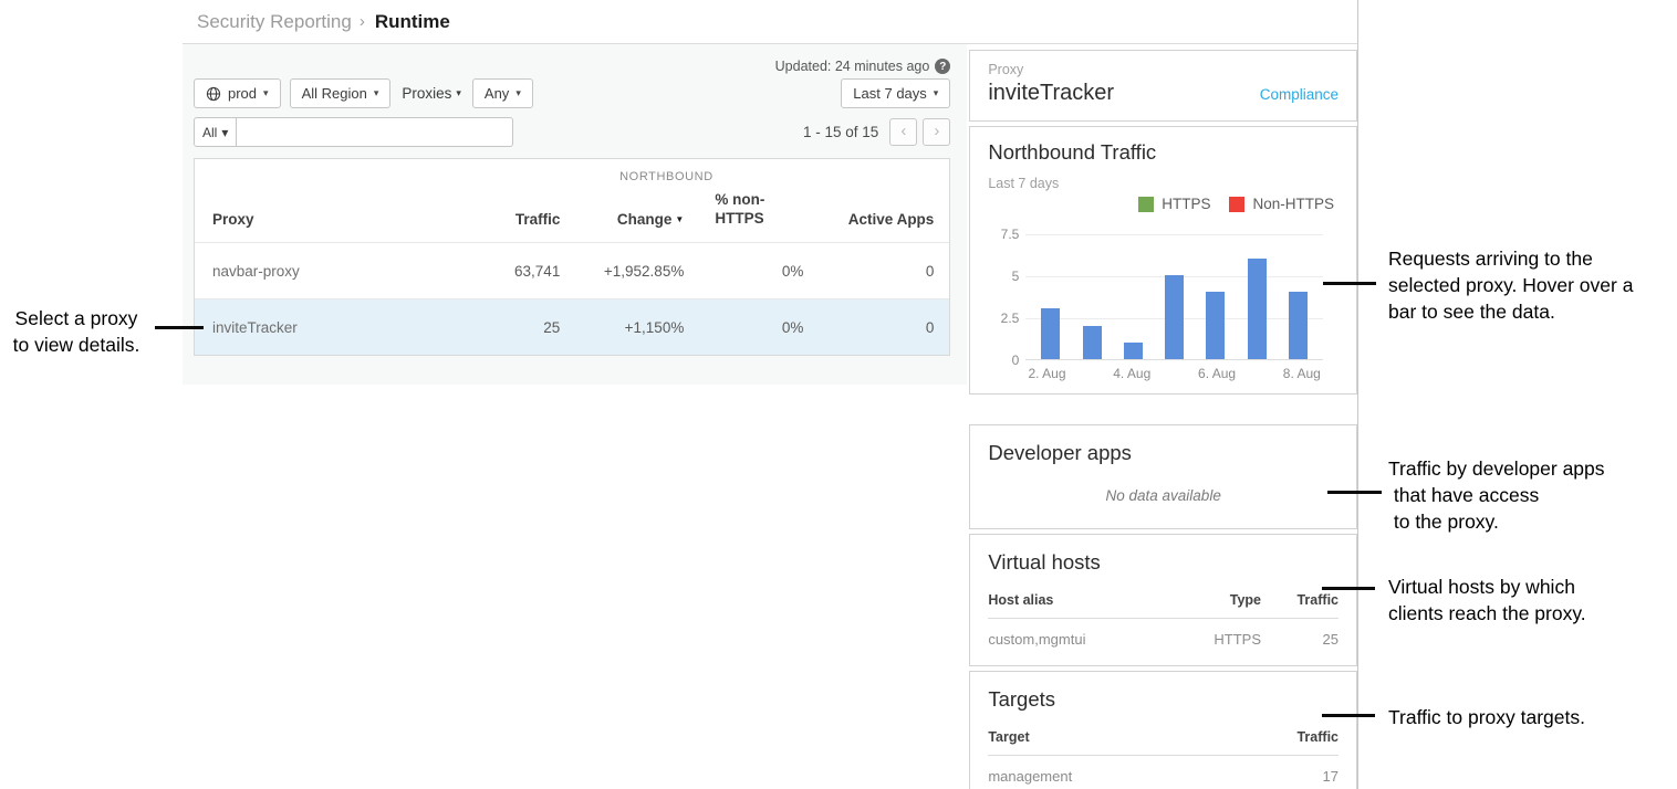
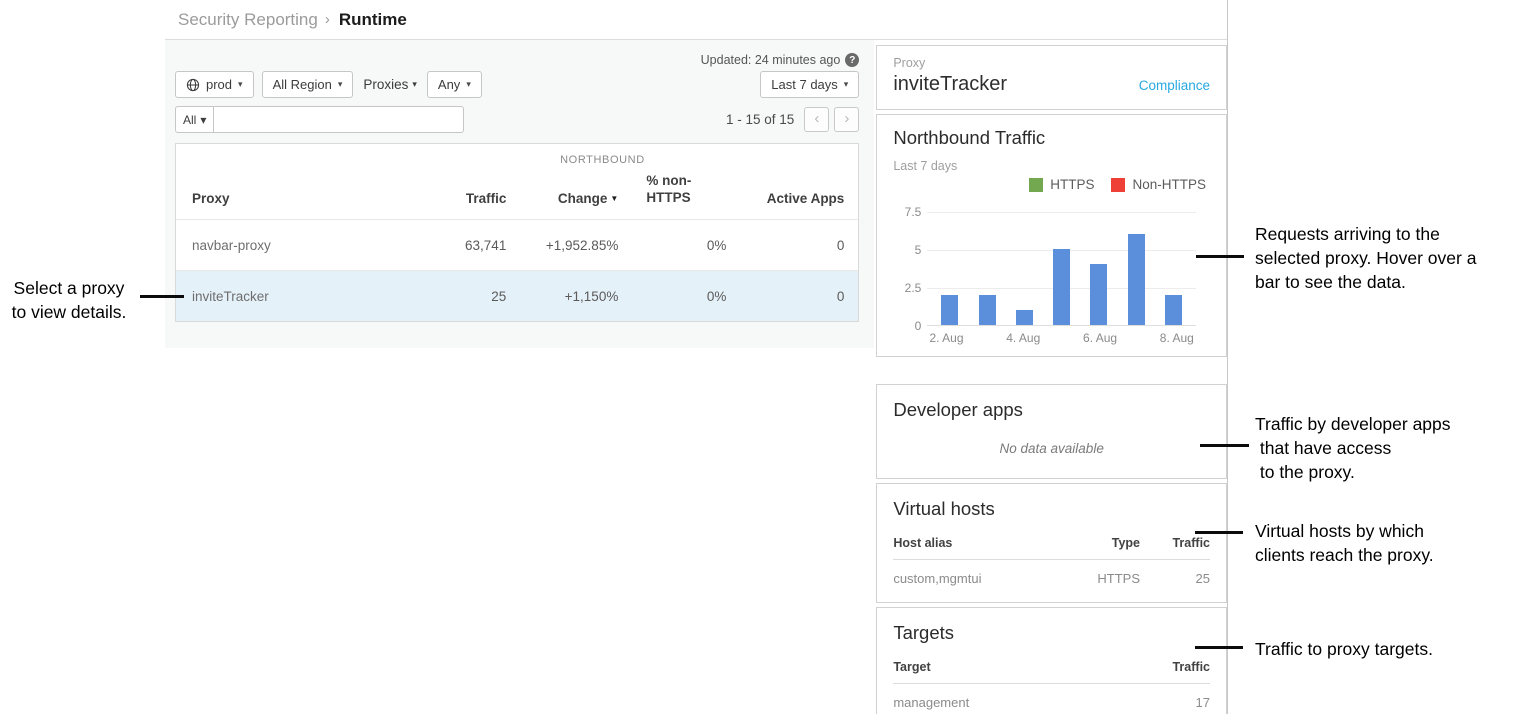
2. Aug: 3 -> 2
8. Aug: 4 -> 2
